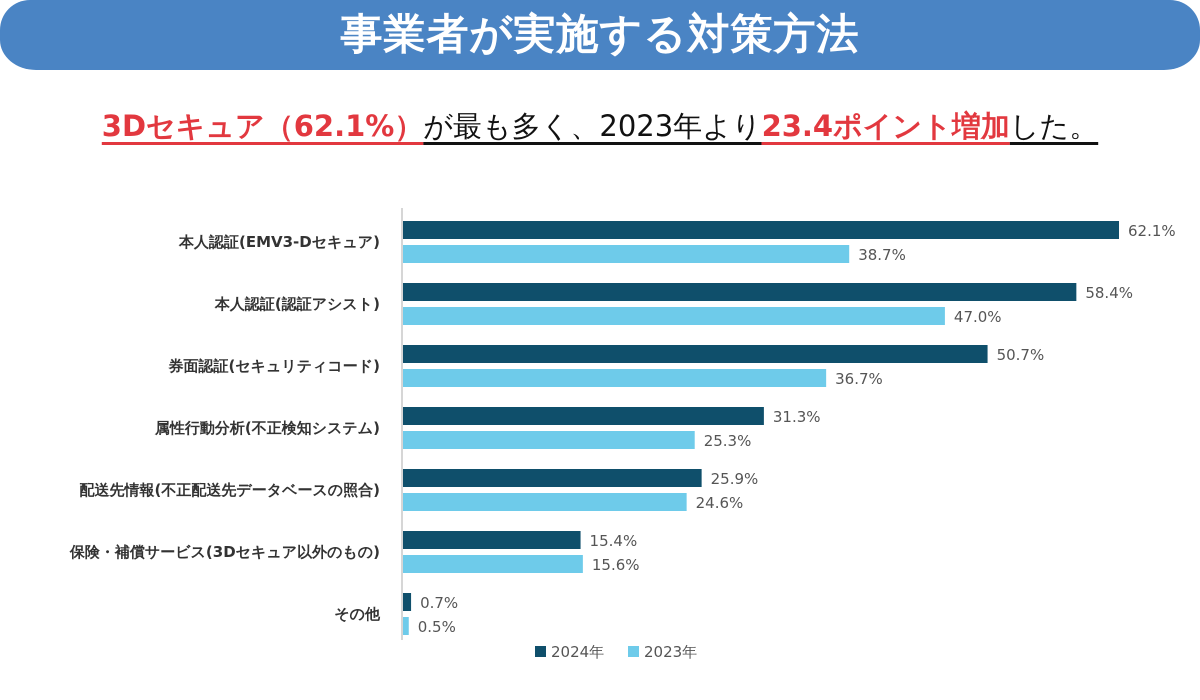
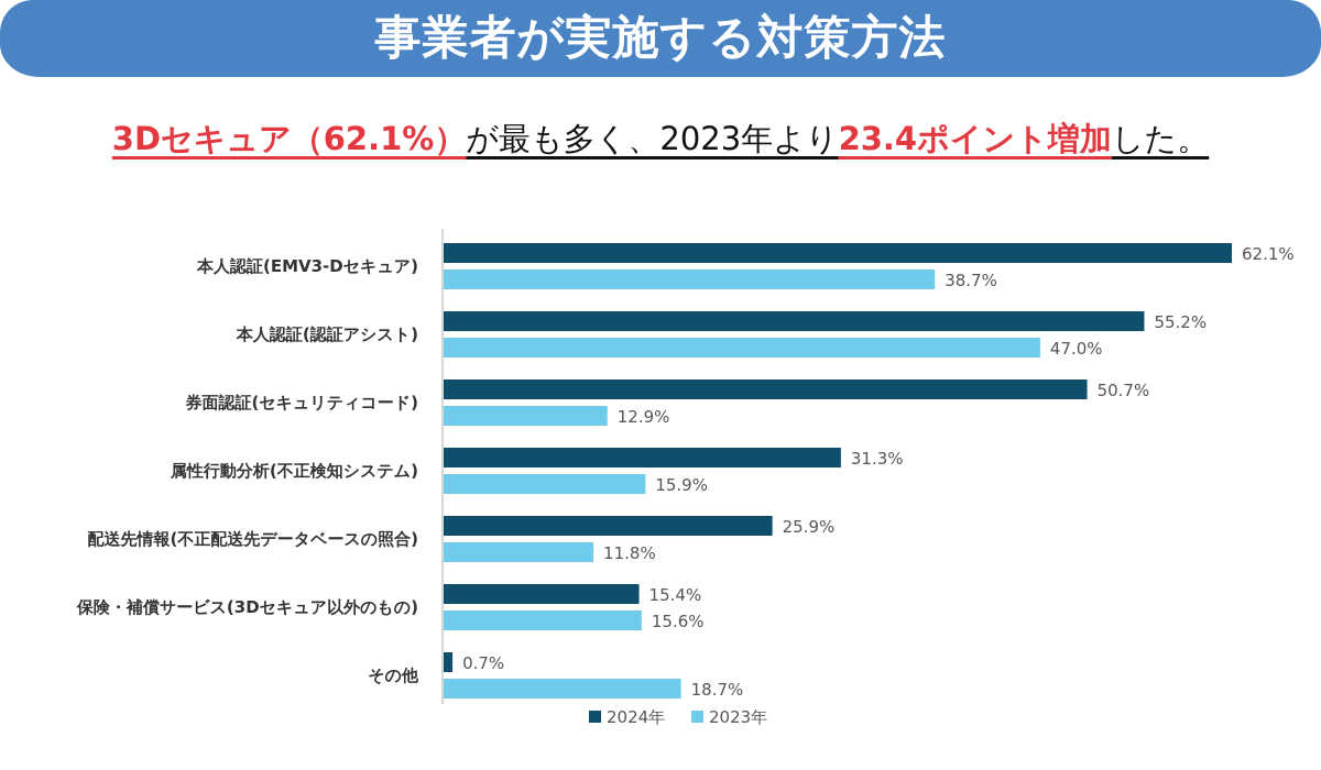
2024年/本人認証(認証アシスト): 58.4% -> 55.2%
2023年/券面認証(セキュリティコード): 36.7% -> 12.9%
2023年/属性行動分析(不正検知システム): 25.3% -> 15.9%
2023年/配送先情報(不正配送先データベースの照合): 24.6% -> 11.8%
2023年/その他: 0.5% -> 18.7%
